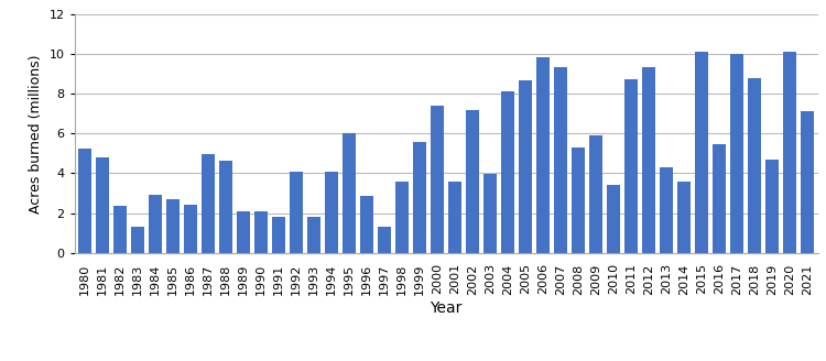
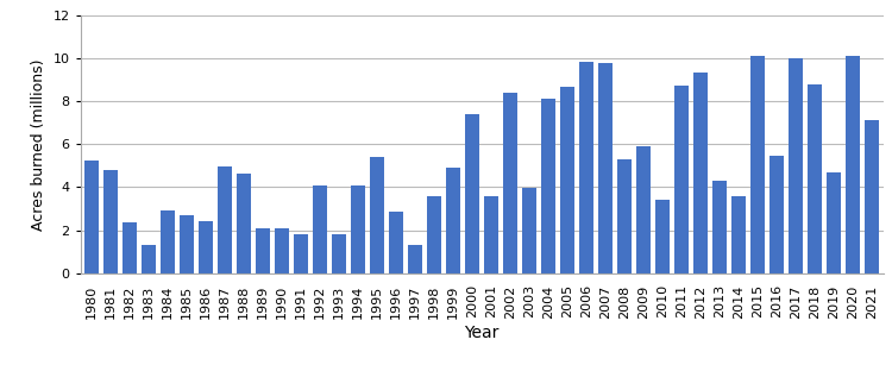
1995: 6.0 -> 5.4
1999: 5.6 -> 4.9
2002: 7.2 -> 8.4
2007: 9.3 -> 9.8
